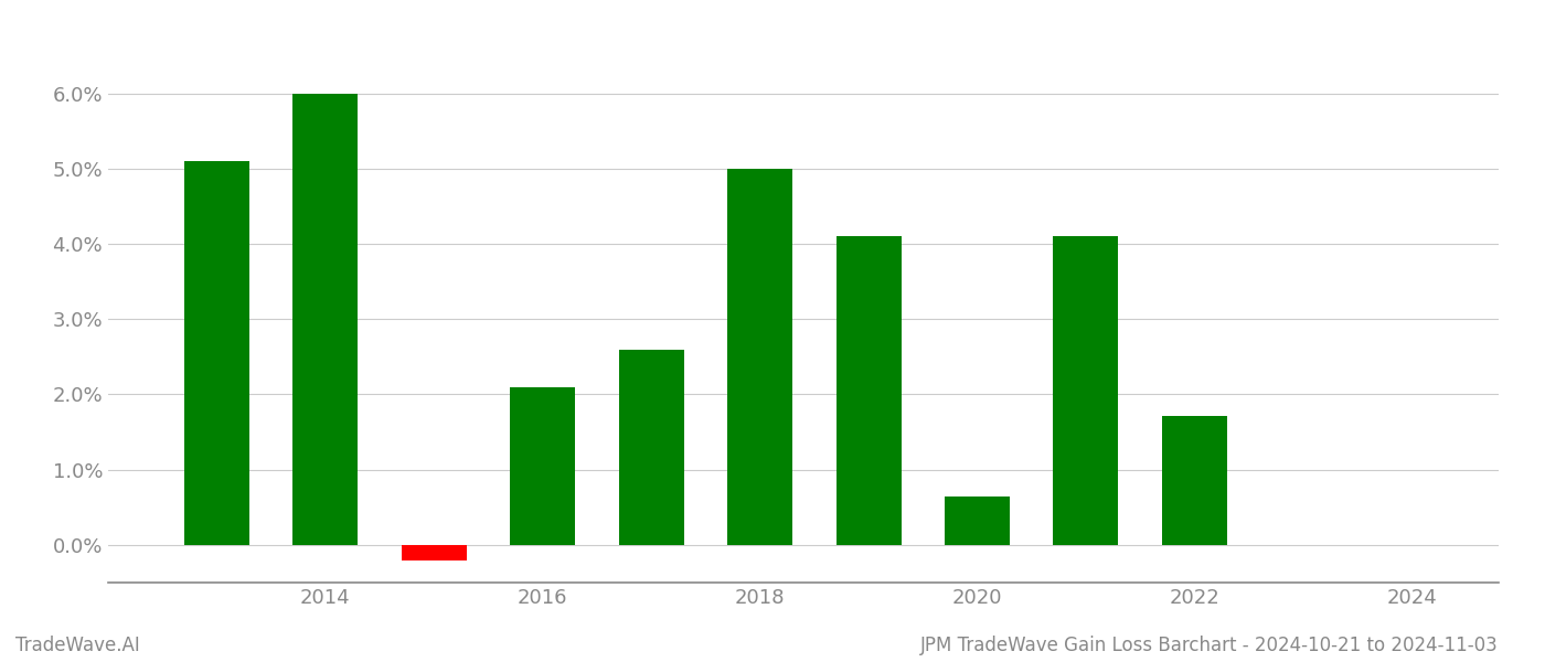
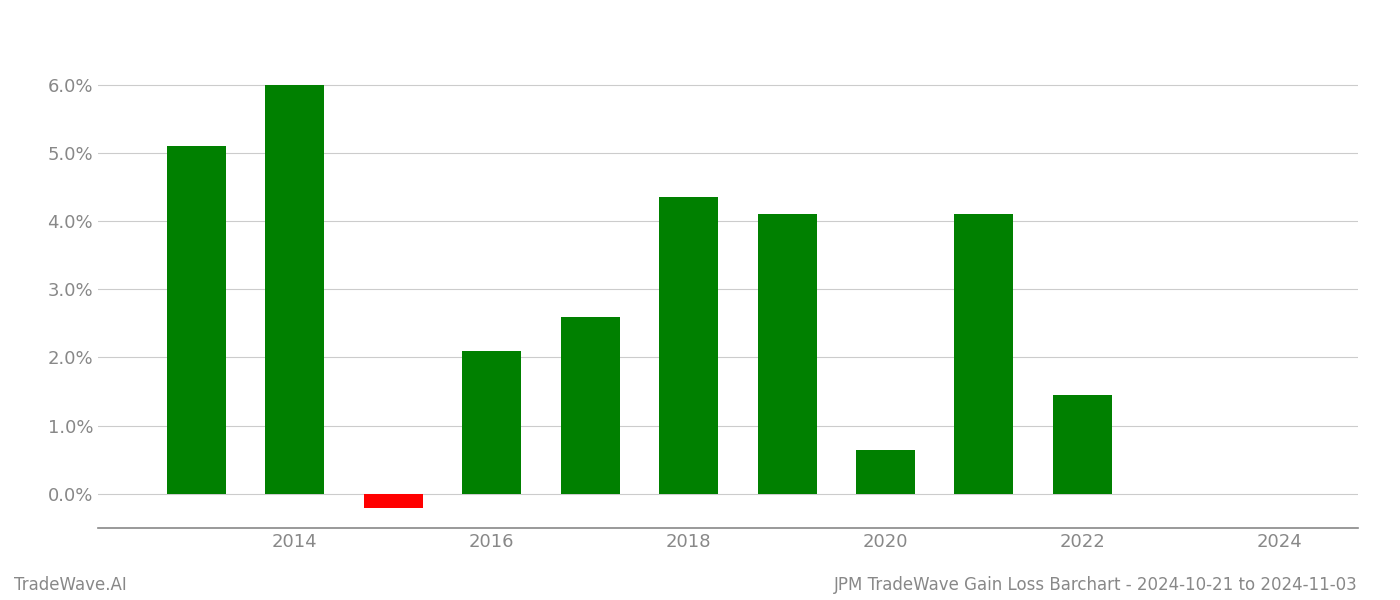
2018: 5.00% -> 4.35%
2022: 1.72% -> 1.45%
